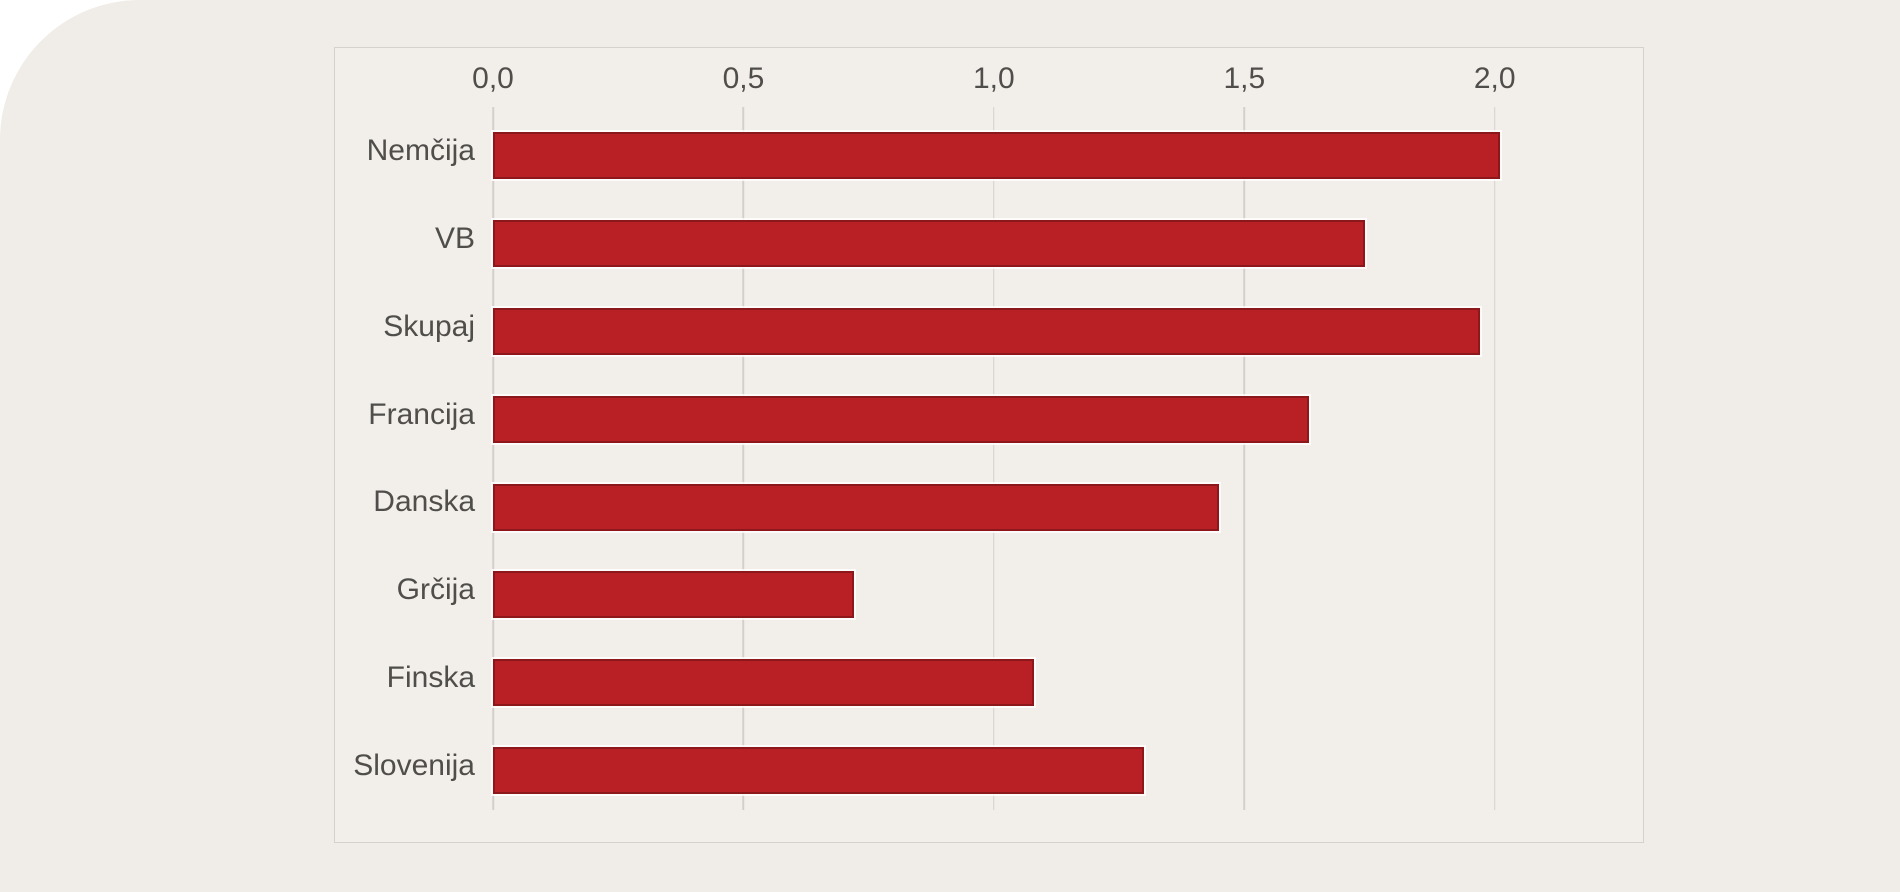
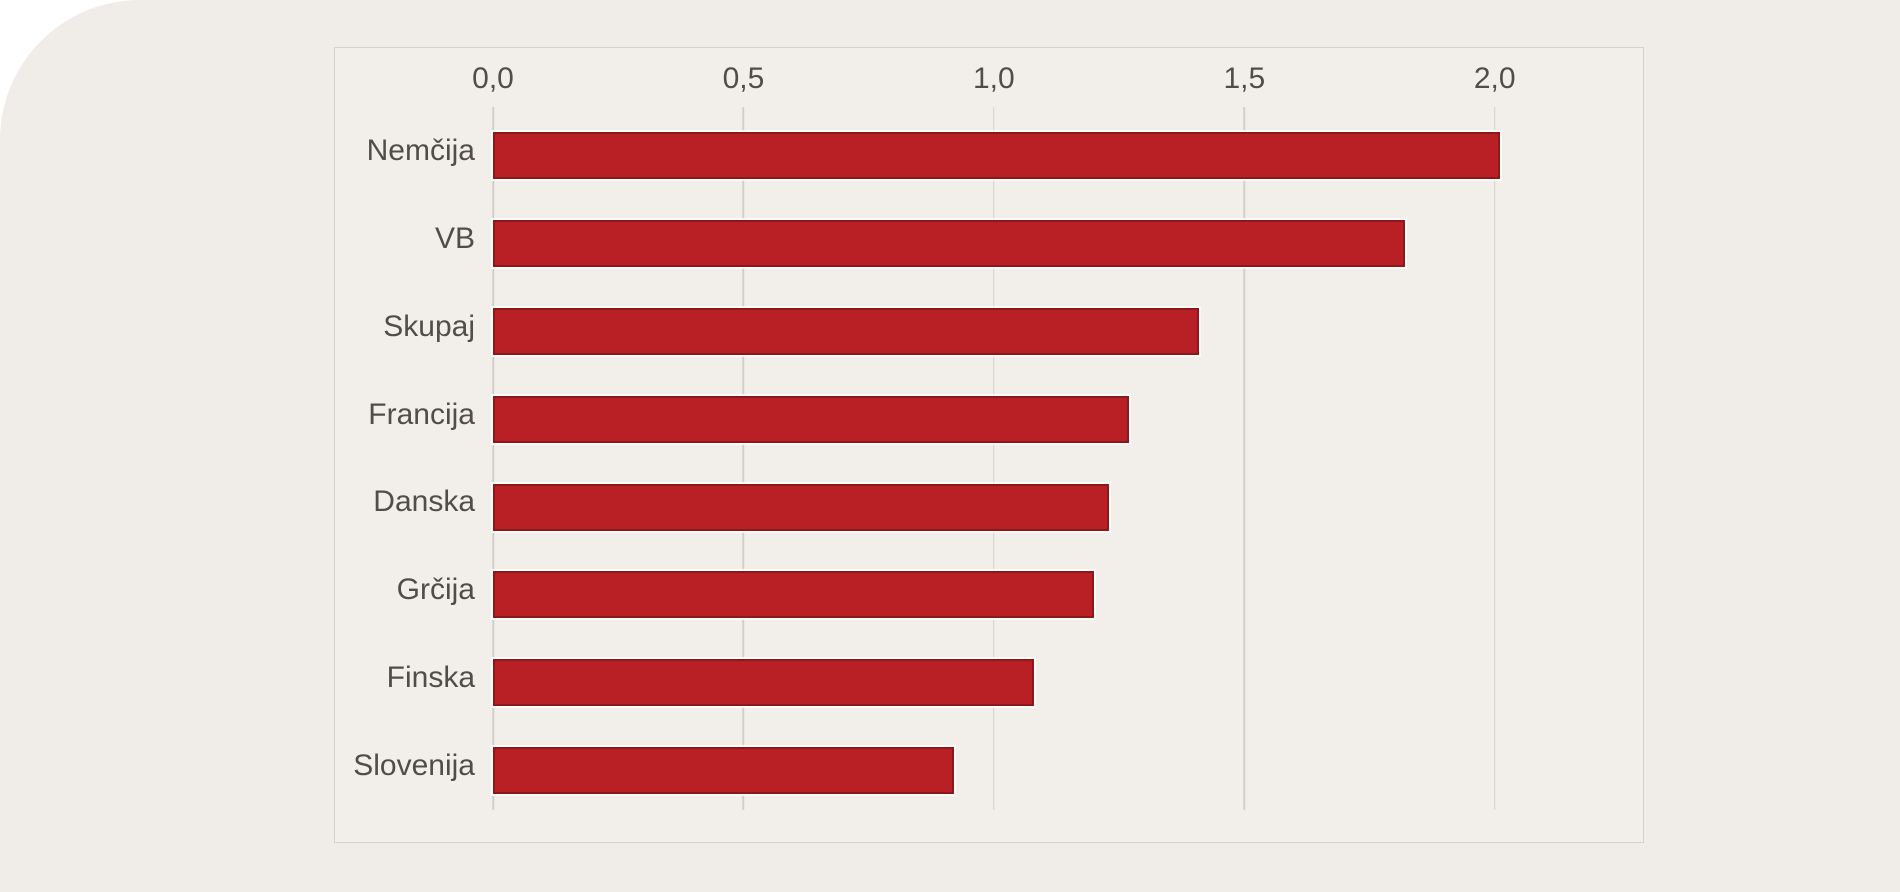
VB: 1,74 -> 1,82
Skupaj: 1,97 -> 1,41
Francija: 1,63 -> 1,27
Danska: 1,45 -> 1,23
Grčija: 0,72 -> 1,20
Slovenija: 1,30 -> 0,92
